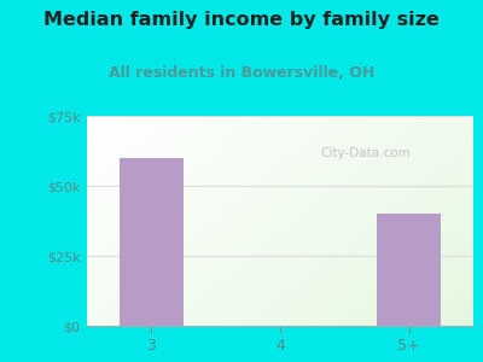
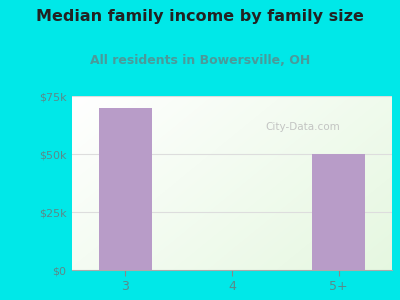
3: $60k -> $70k
5+: $40k -> $50k
